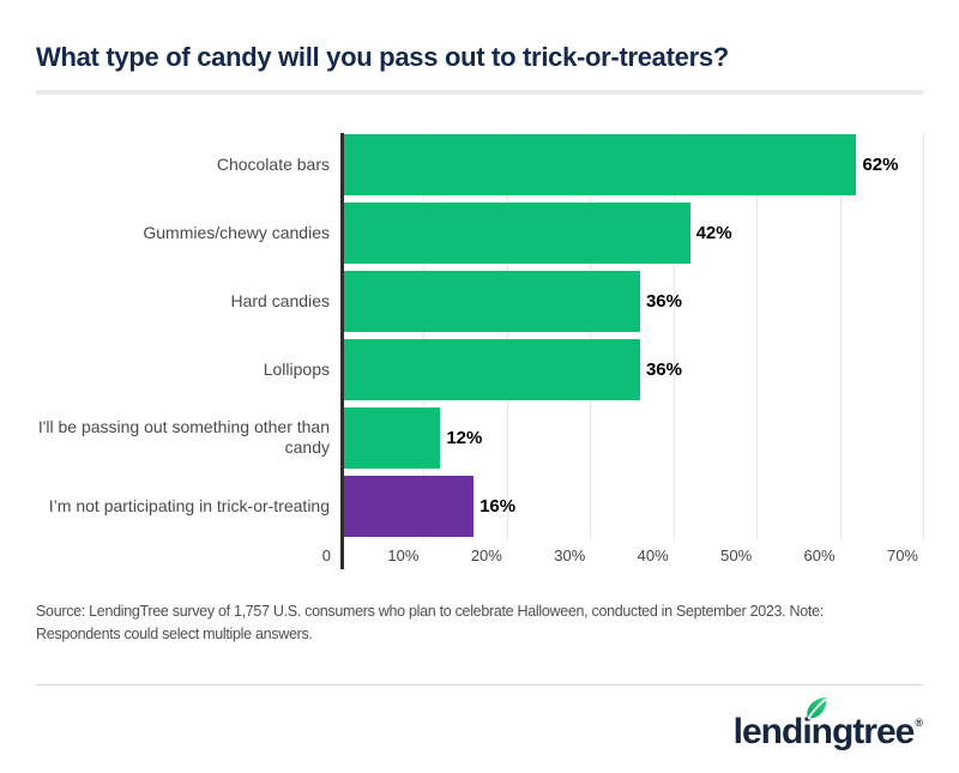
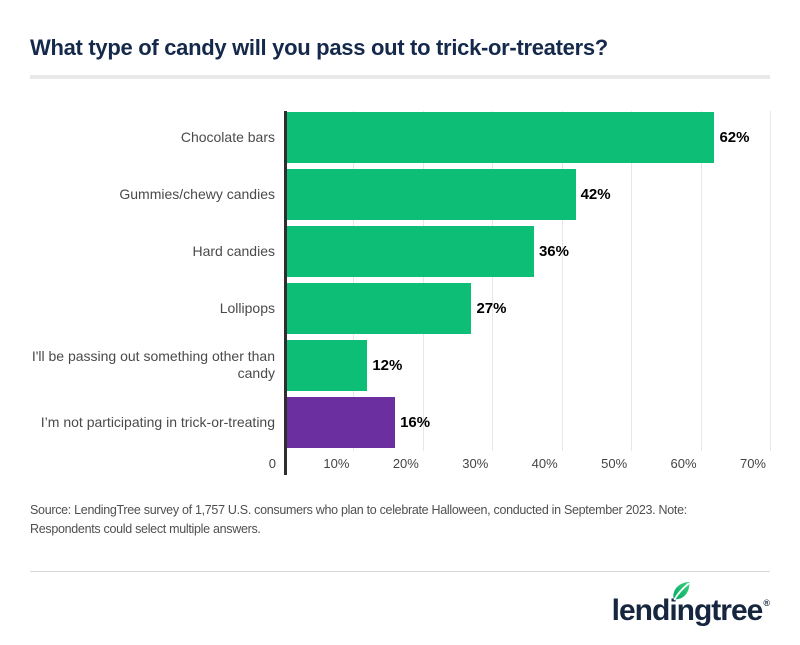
Lollipops: 36% -> 27%
